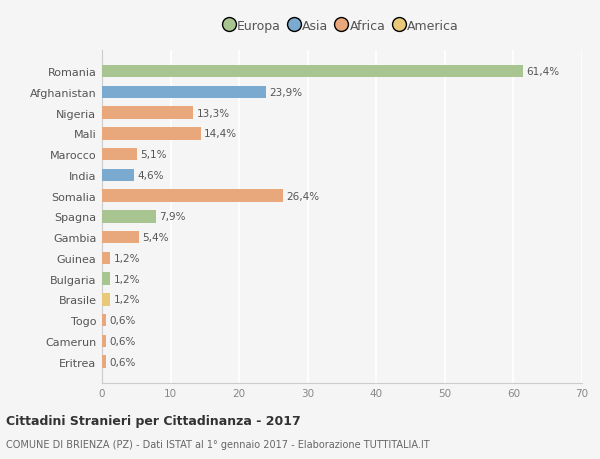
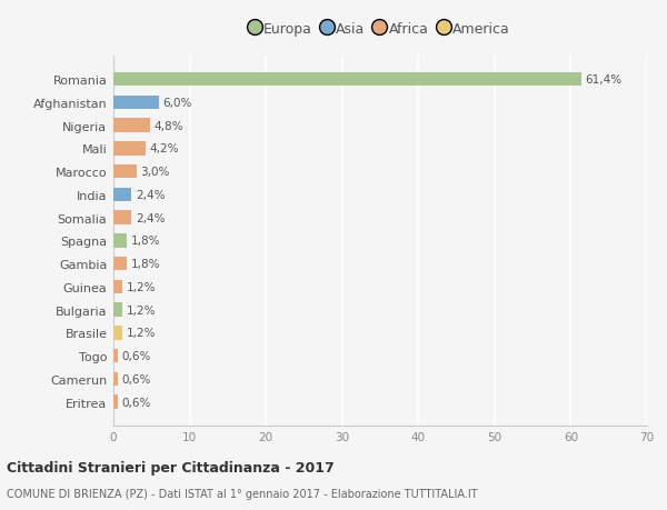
Afghanistan: 23,9% -> 6,0%
Nigeria: 13,3% -> 4,8%
Mali: 14,4% -> 4,2%
Marocco: 5,1% -> 3,0%
India: 4,6% -> 2,4%
Somalia: 26,4% -> 2,4%
Spagna: 7,9% -> 1,8%
Gambia: 5,4% -> 1,8%
